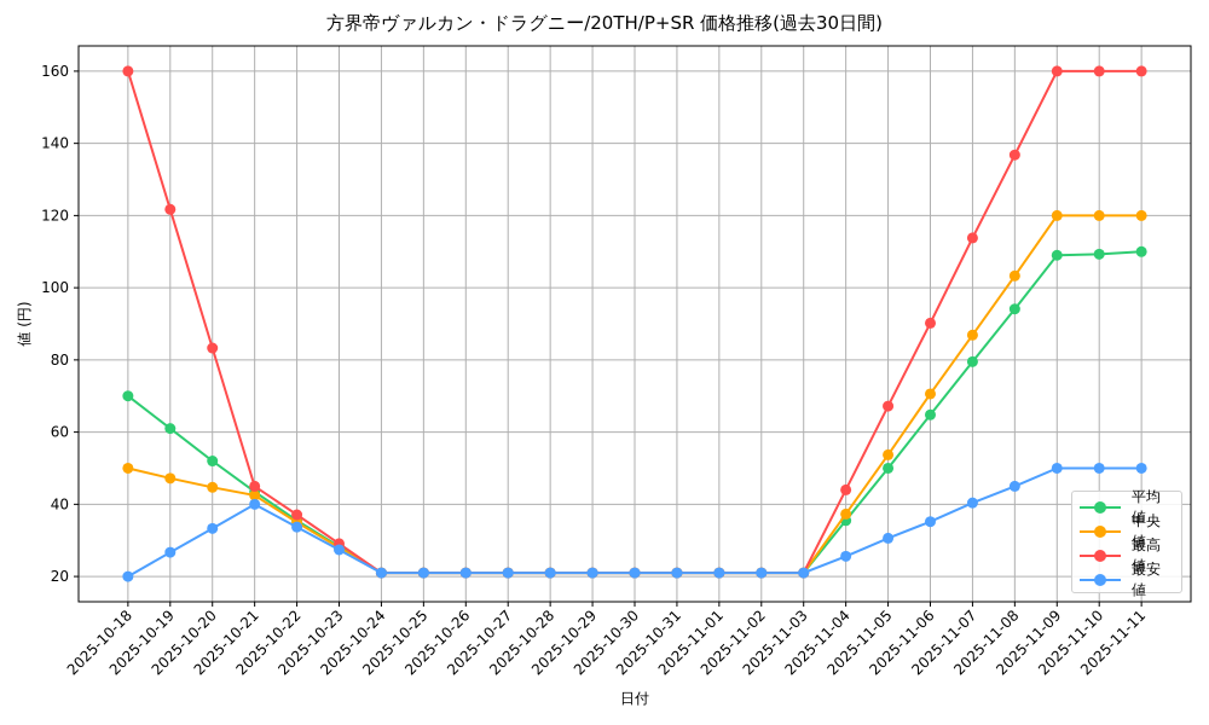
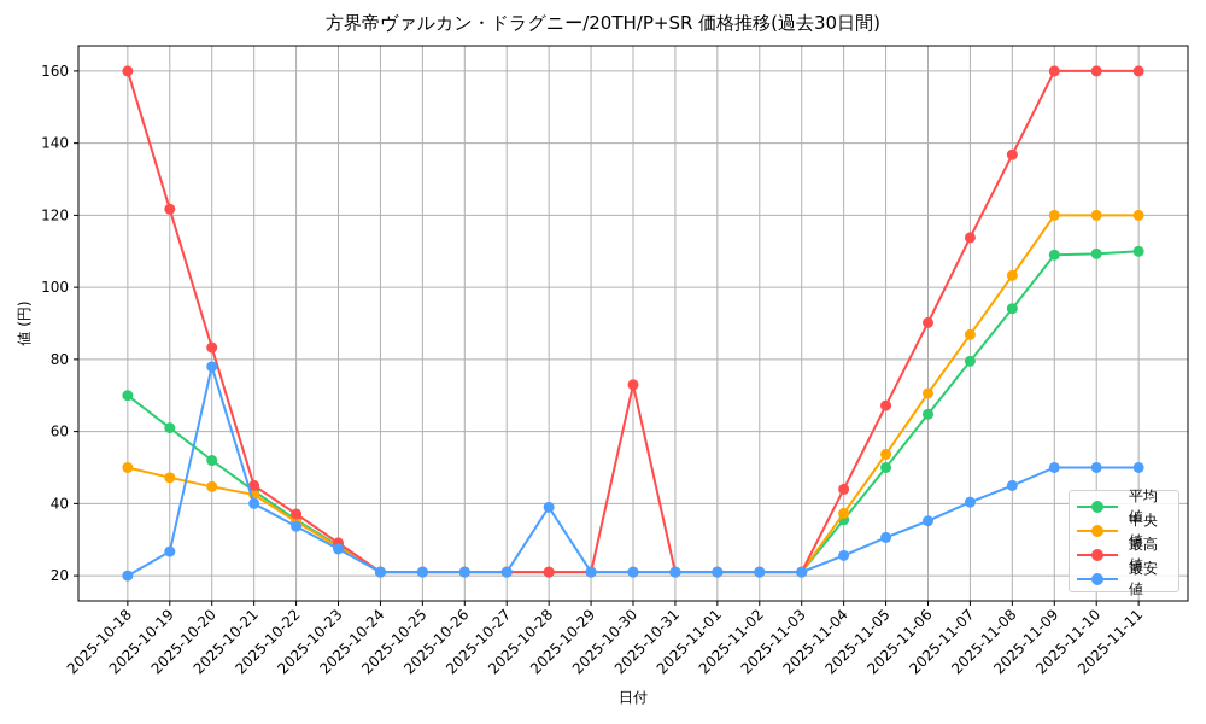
最安値/2025-10-20: 33 -> 78
最安値/2025-10-28: 21 -> 39
最高値/2025-10-30: 21 -> 73
